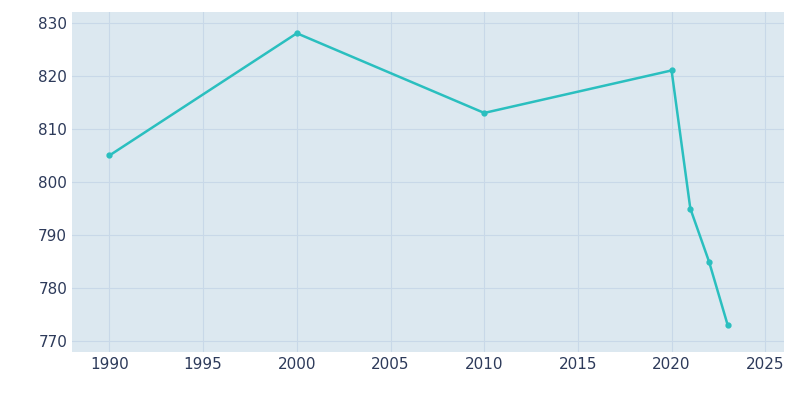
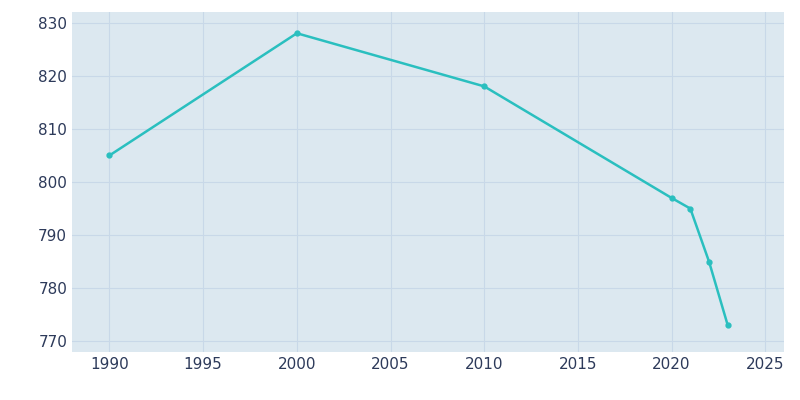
2010: 813 -> 818
2020: 821 -> 797
